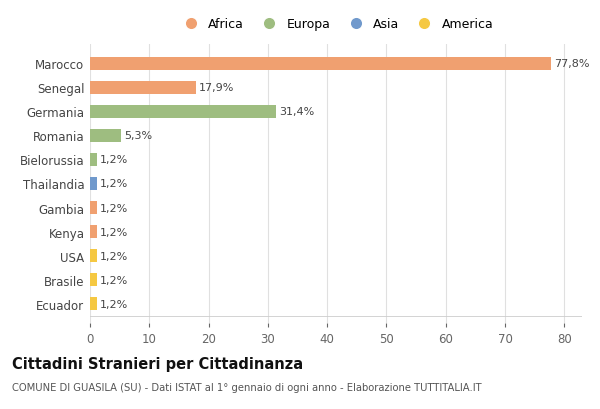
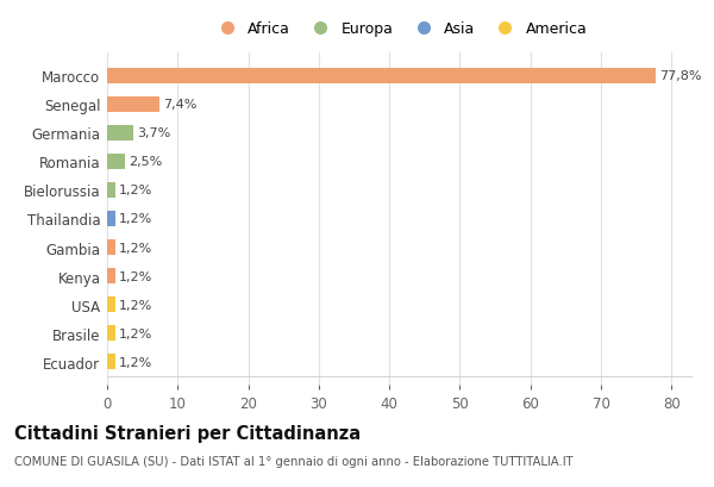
Senegal: 17,9% -> 7,4%
Germania: 31,4% -> 3,7%
Romania: 5,3% -> 2,5%
